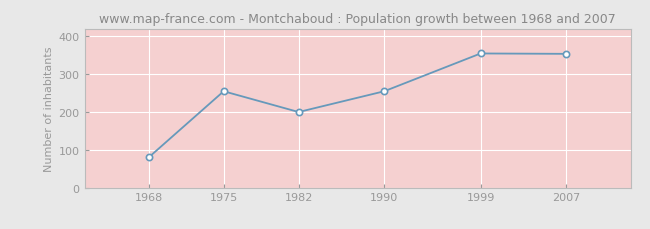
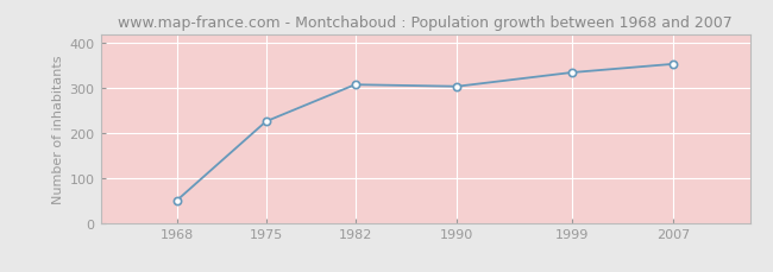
1968: 80 -> 50
1975: 255 -> 226
1982: 200 -> 308
1990: 255 -> 304
1999: 355 -> 335
